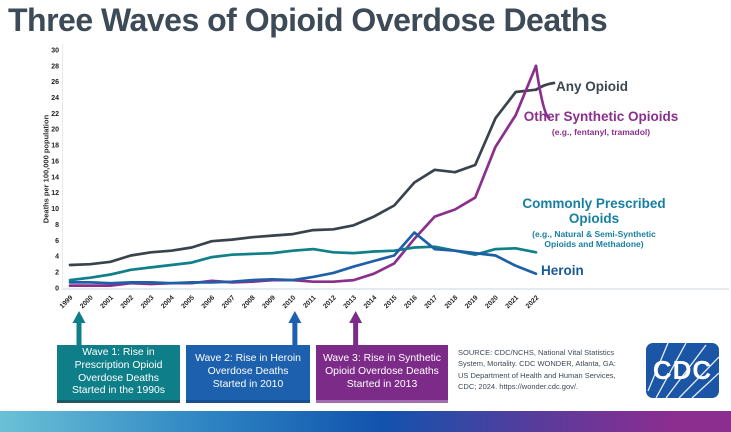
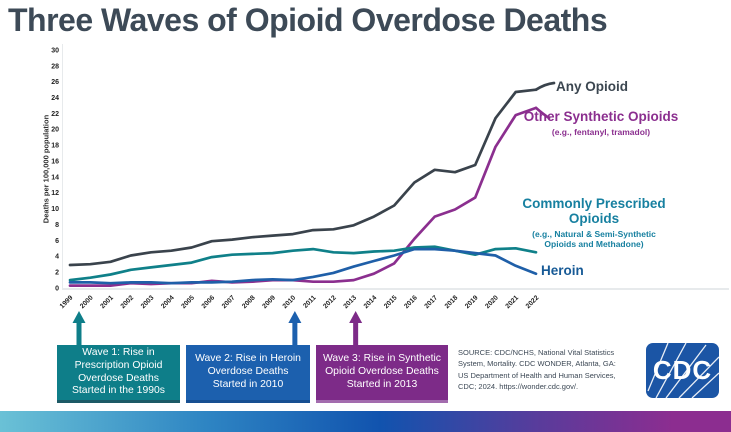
Heroin/2016: 7 -> 5
Other Synthetic Opioids/2022: 28 -> 23
